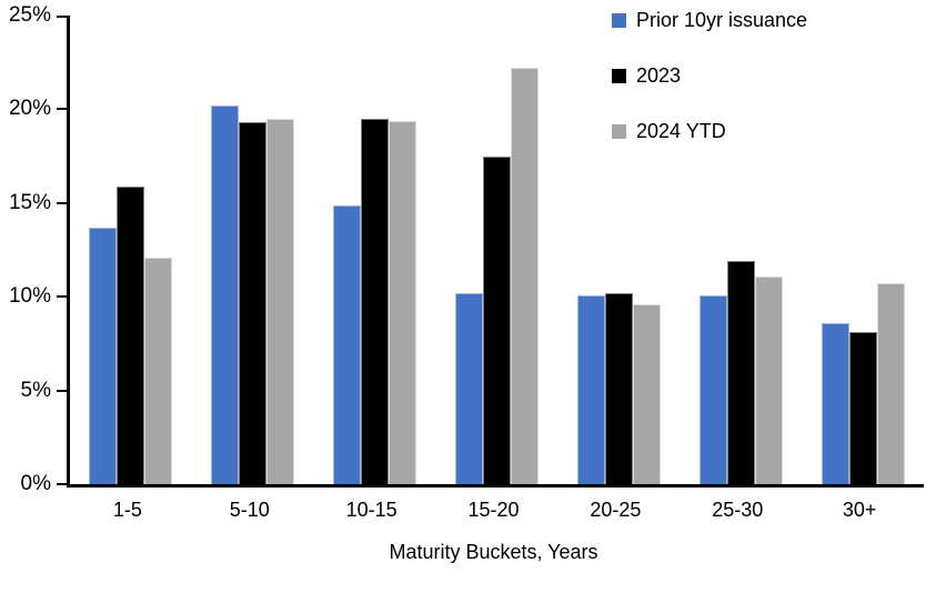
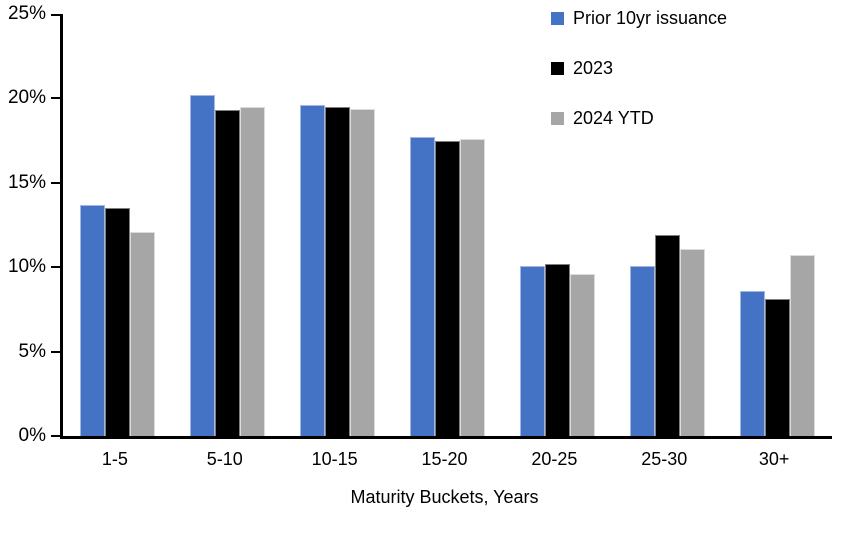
2023/1-5: 15.9% -> 13.5%
Prior 10yr issuance/10-15: 14.9% -> 19.6%
Prior 10yr issuance/15-20: 10.2% -> 17.7%
2024 YTD/15-20: 22.2% -> 17.6%
